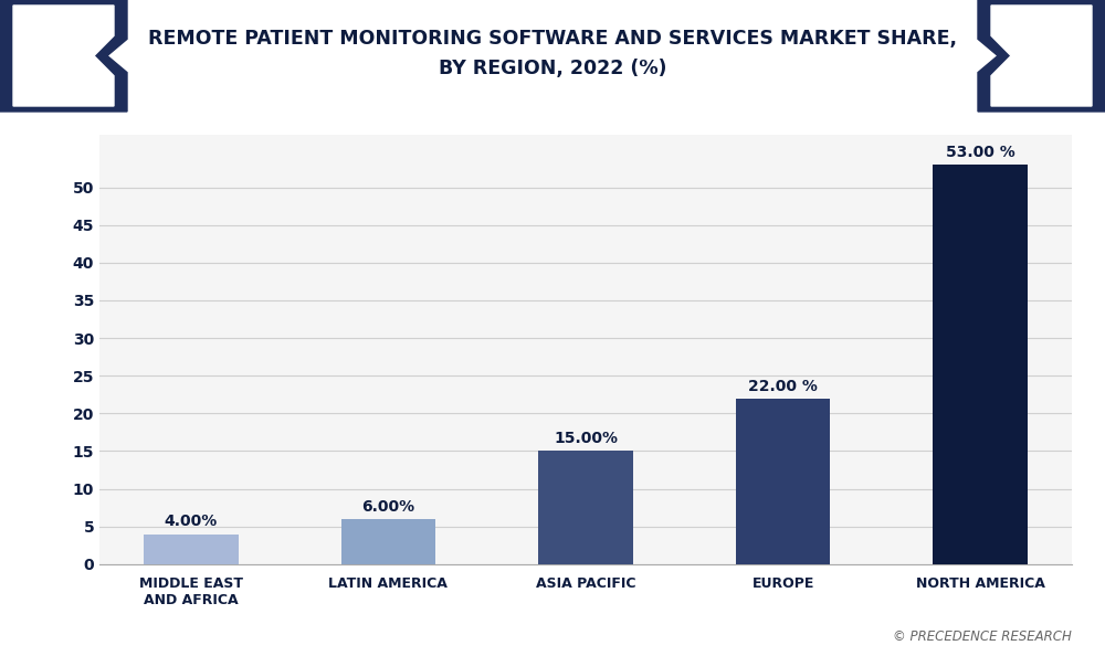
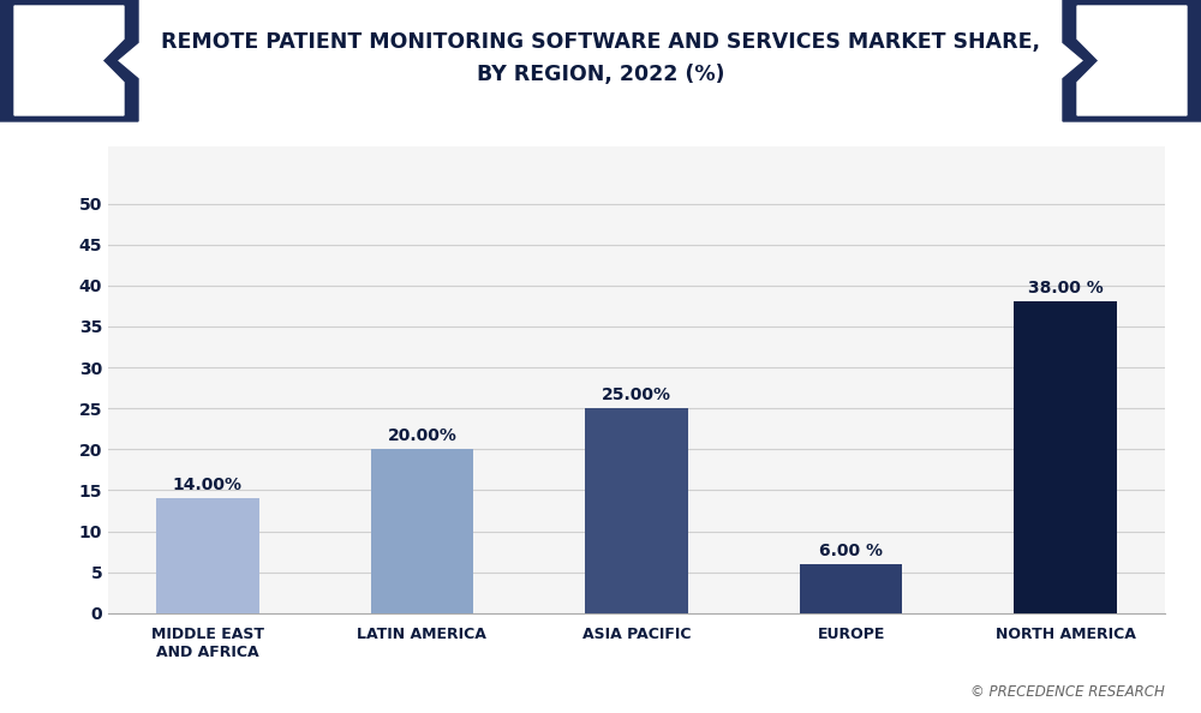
MIDDLE EAST AND AFRICA: 4.00% -> 14.00%
LATIN AMERICA: 6.00% -> 20.00%
ASIA PACIFIC: 15.00% -> 25.00%
EUROPE: 22.00 -> 6.00
NORTH AMERICA: 53.00 -> 38.00
